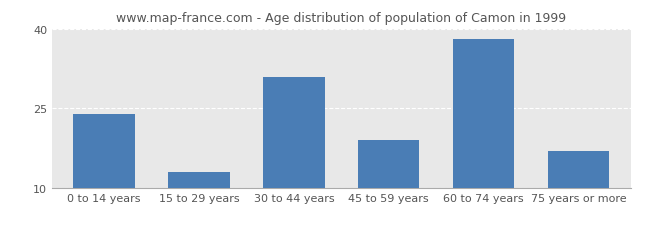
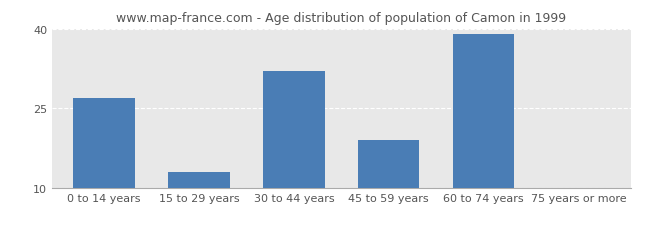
0 to 14 years: 24 -> 27
30 to 44 years: 31 -> 32
60 to 74 years: 38 -> 39
75 years or more: 17 -> 10
